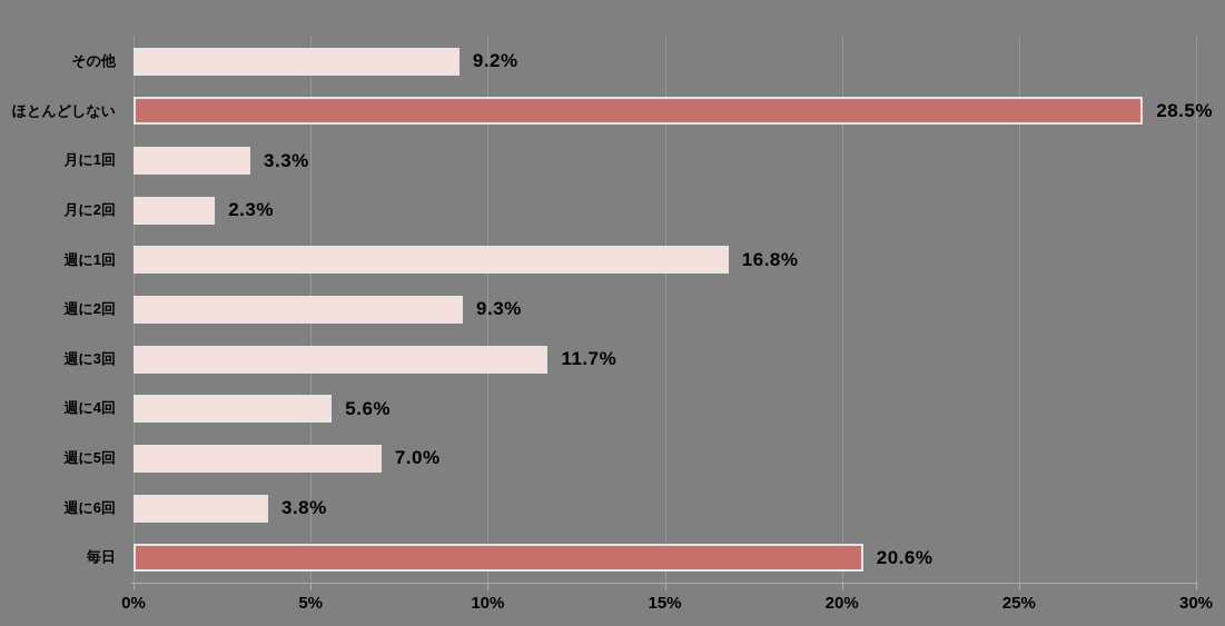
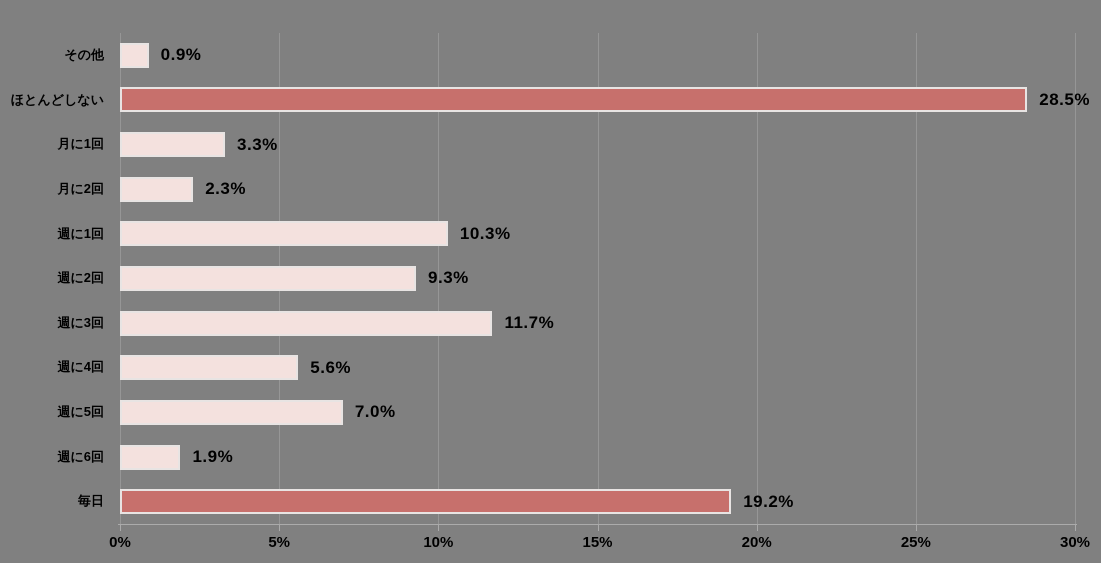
その他: 9.2% -> 0.9%
週に1回: 16.8% -> 10.3%
週に6回: 3.8% -> 1.9%
毎日: 20.6% -> 19.2%
